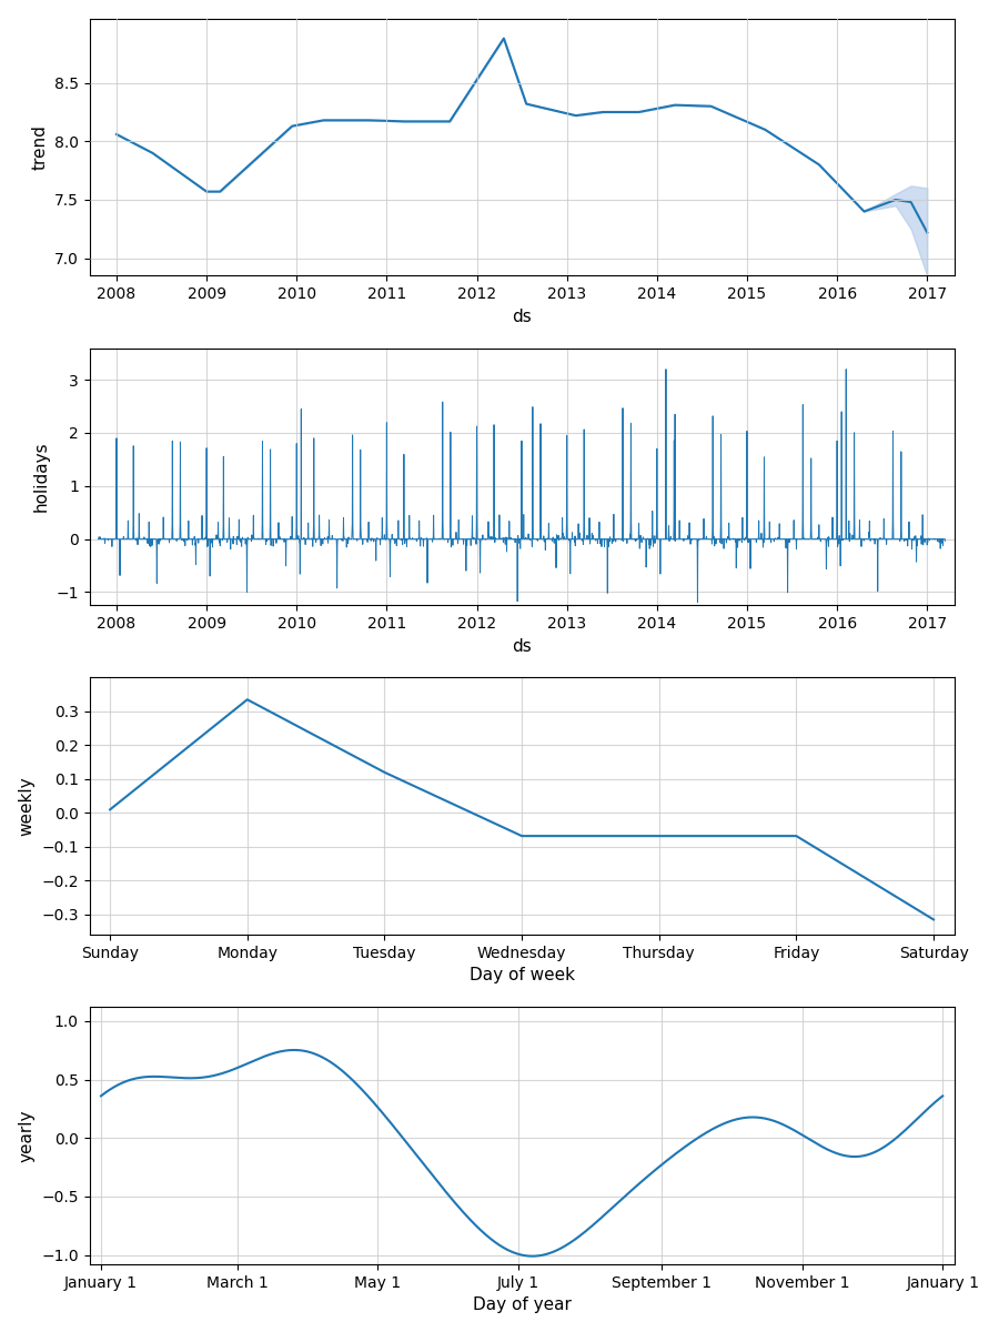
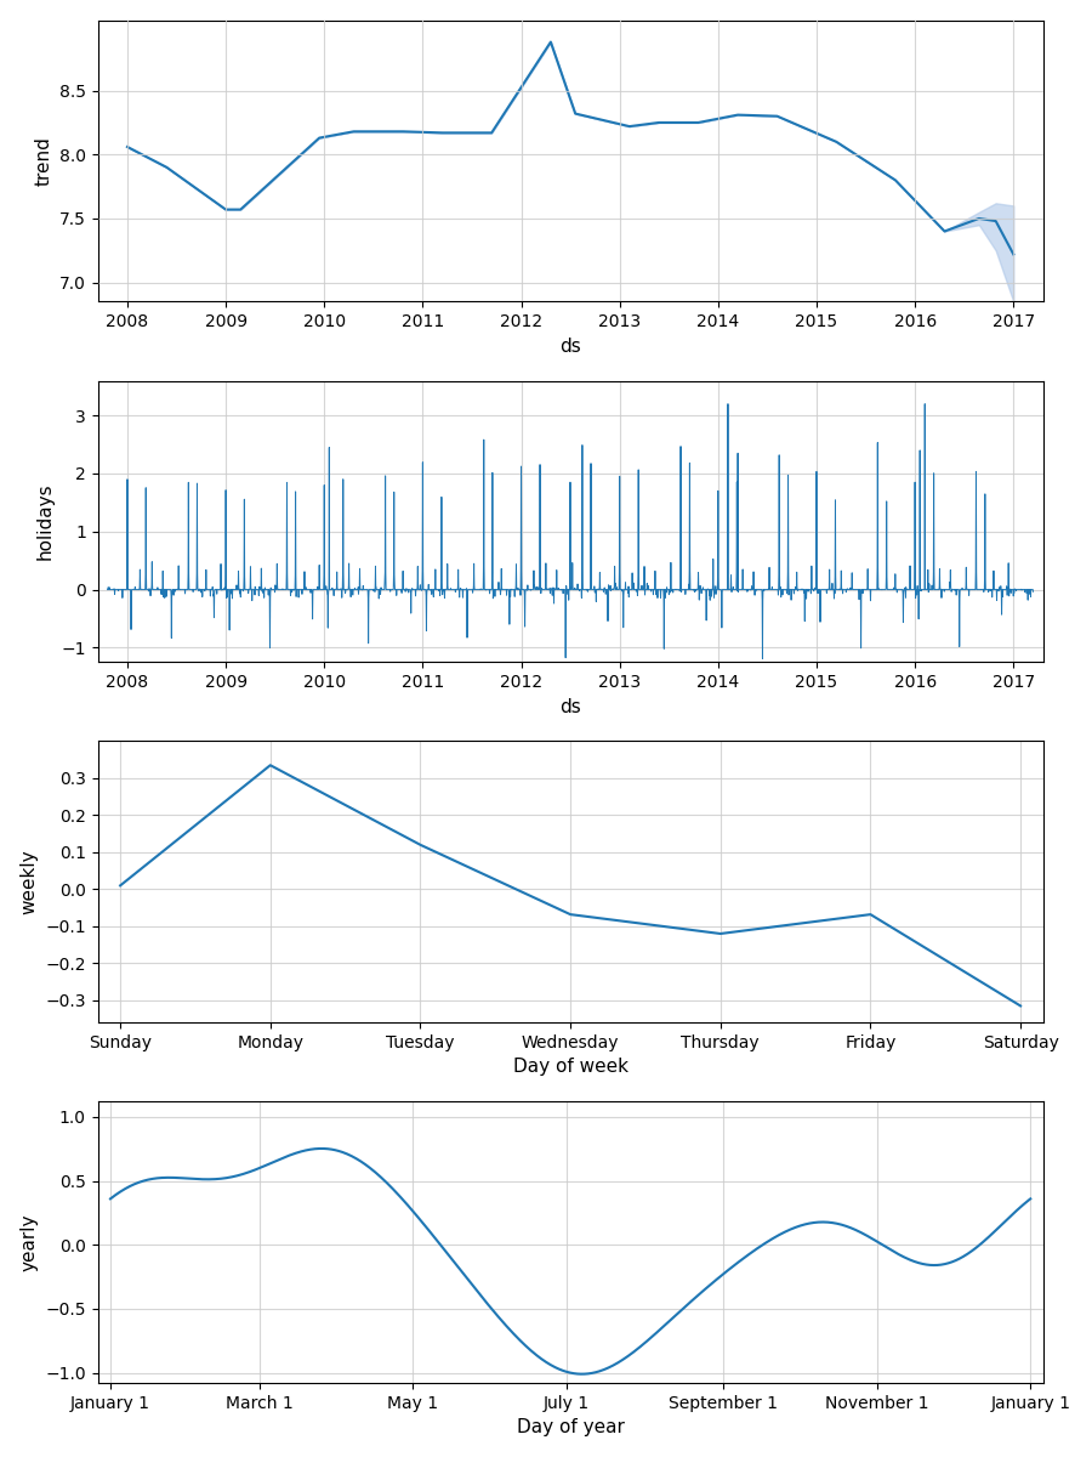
Thursday: -0.068 -> -0.120
